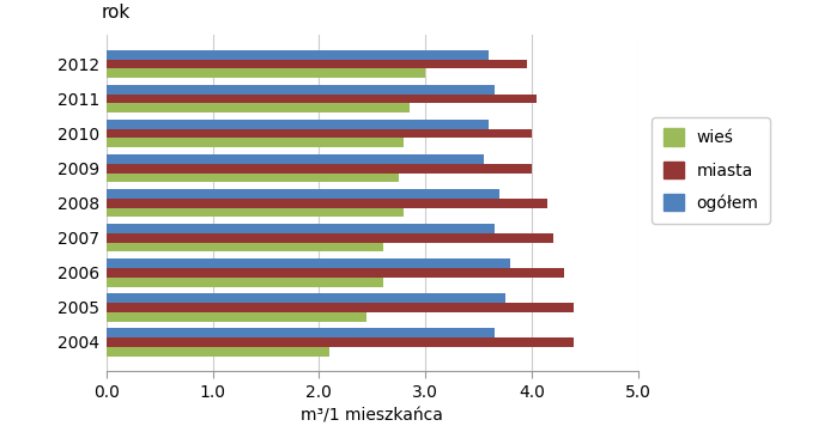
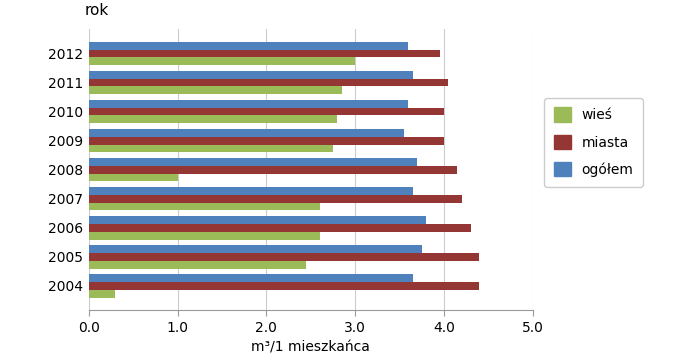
wieś/2008: 2.80 -> 1.00
wieś/2004: 2.10 -> 0.30
